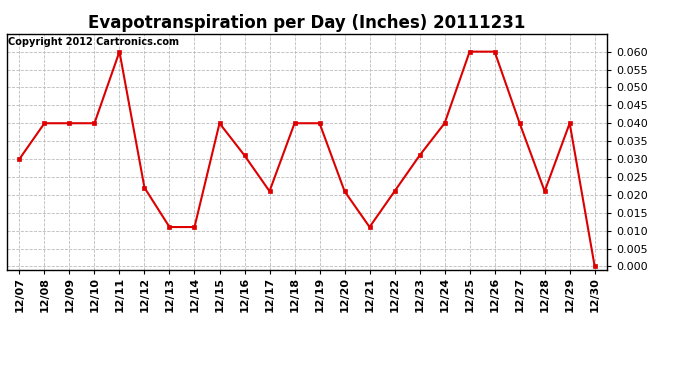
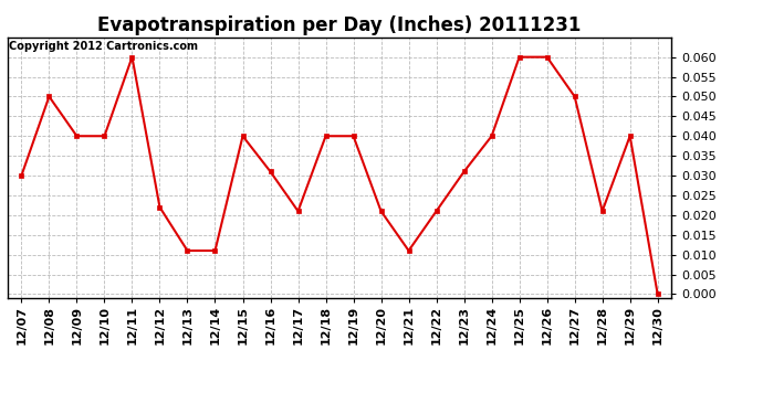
12/08: 0.040 -> 0.050
12/27: 0.040 -> 0.050
